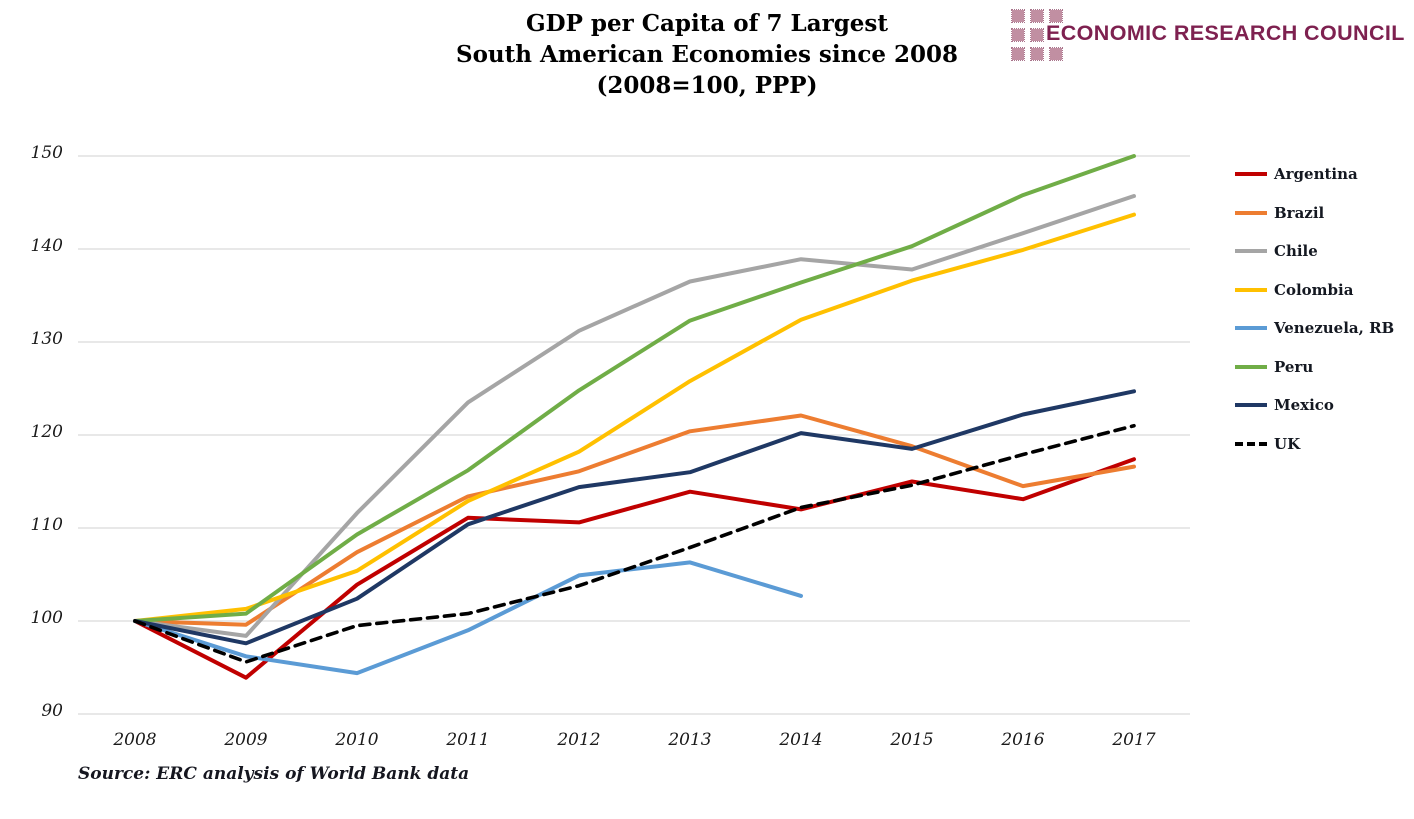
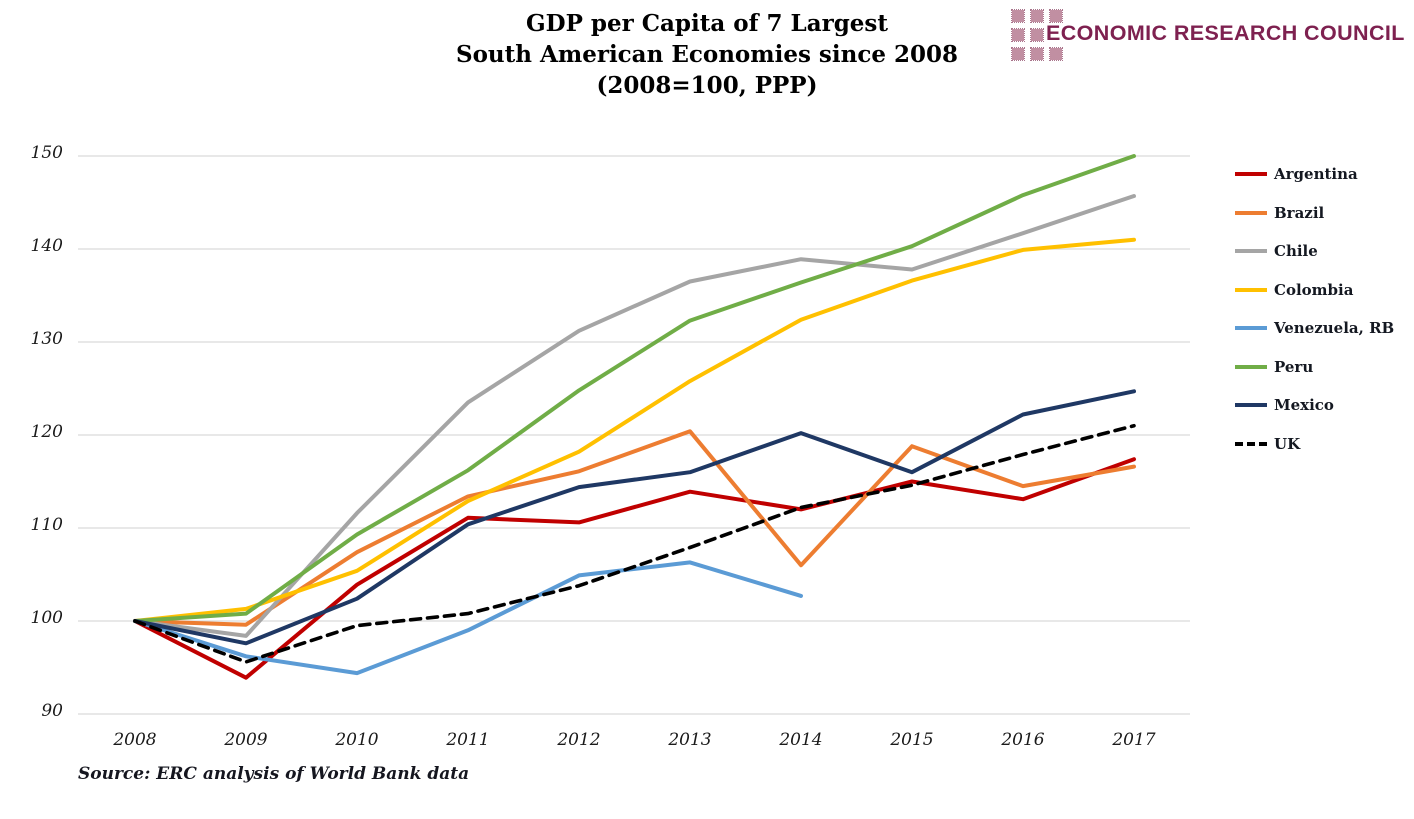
Brazil/2014: 122 -> 106
Mexico/2015: 118 -> 116
Colombia/2017: 144 -> 141
